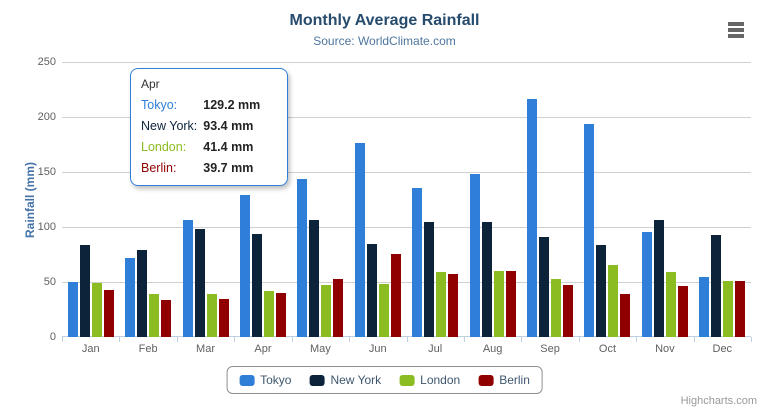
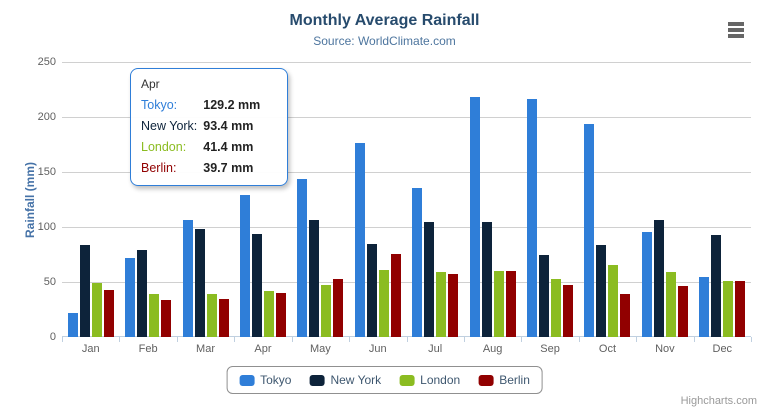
Tokyo/Jan: 50 -> 22
London/Jun: 48 -> 61
Tokyo/Aug: 148 -> 218
New York/Sep: 91 -> 75
